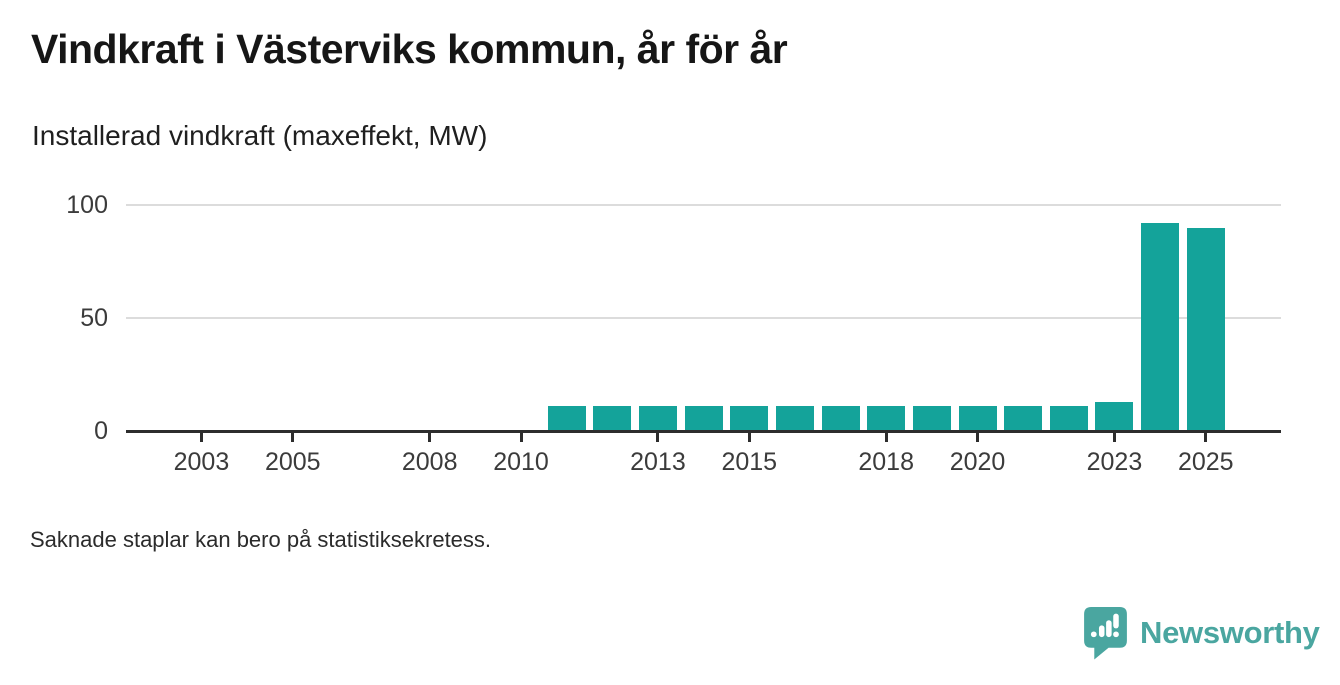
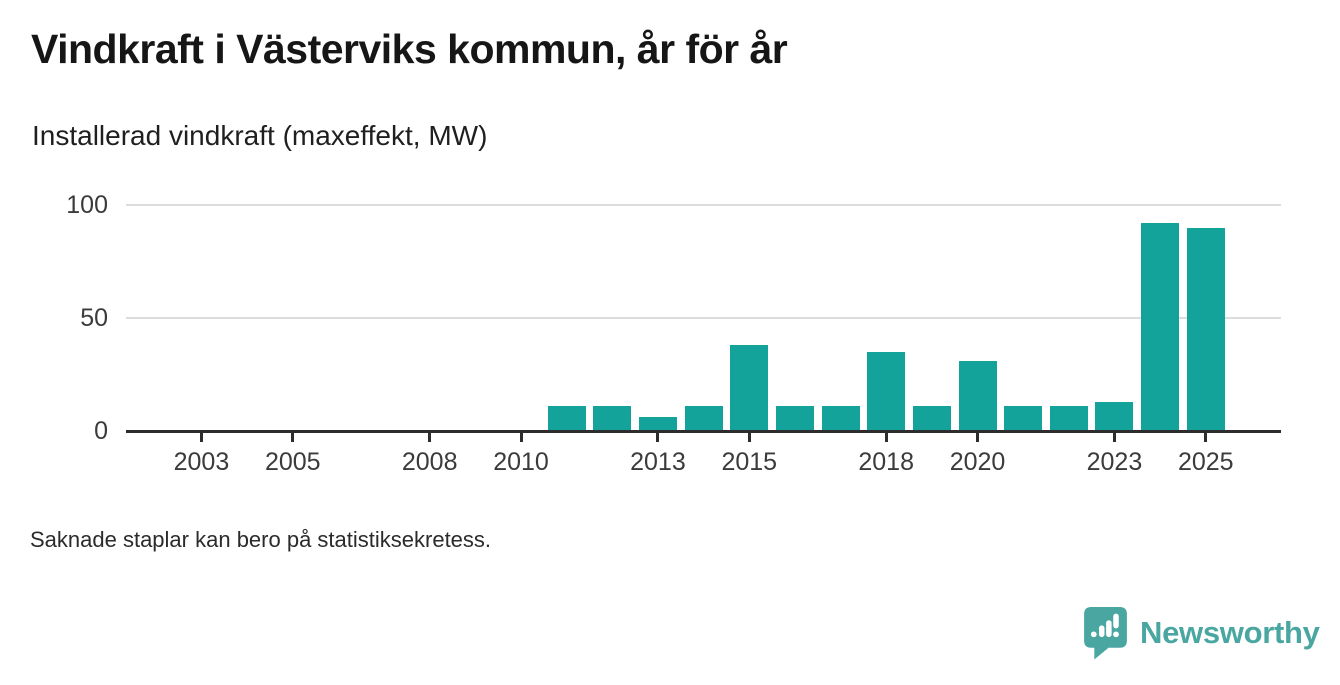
2013: 11 -> 6
2015: 11 -> 38
2018: 11 -> 35
2020: 11 -> 31
